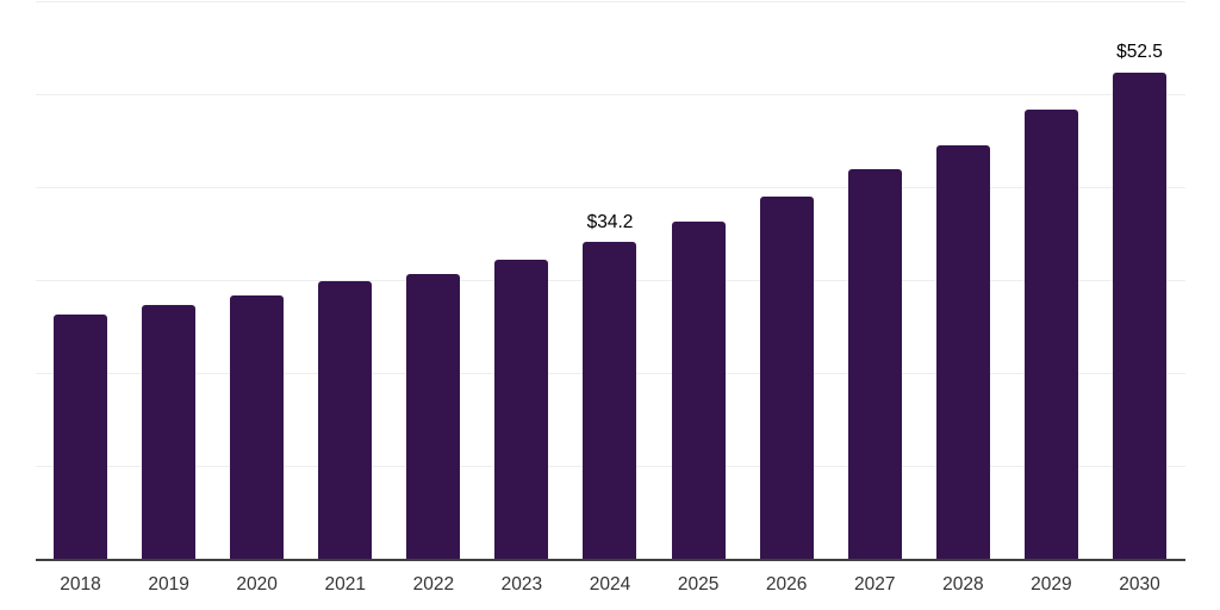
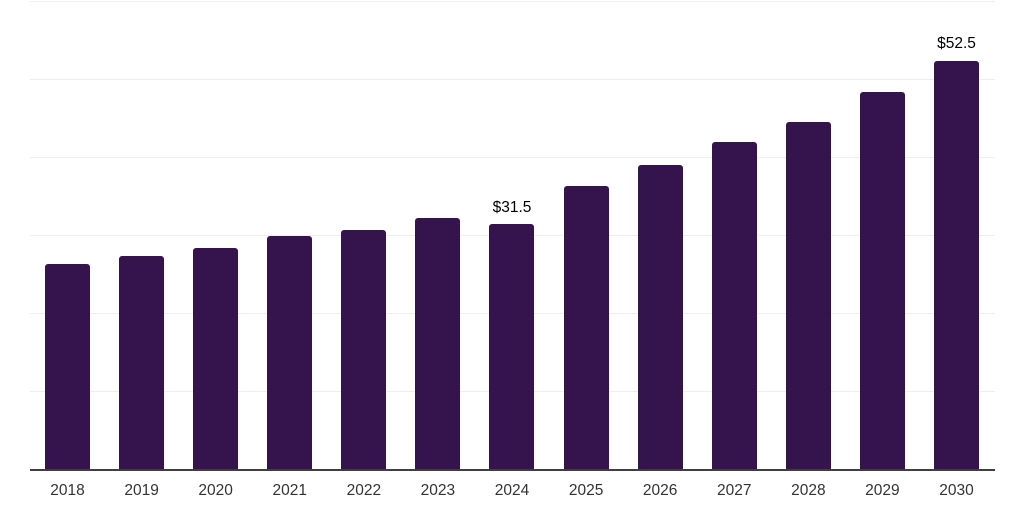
2024: $34.2 -> $31.5
